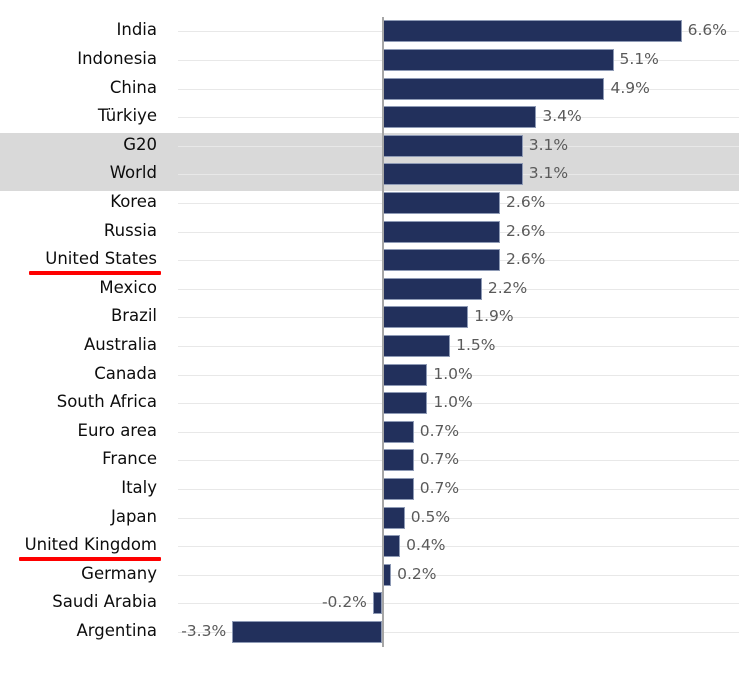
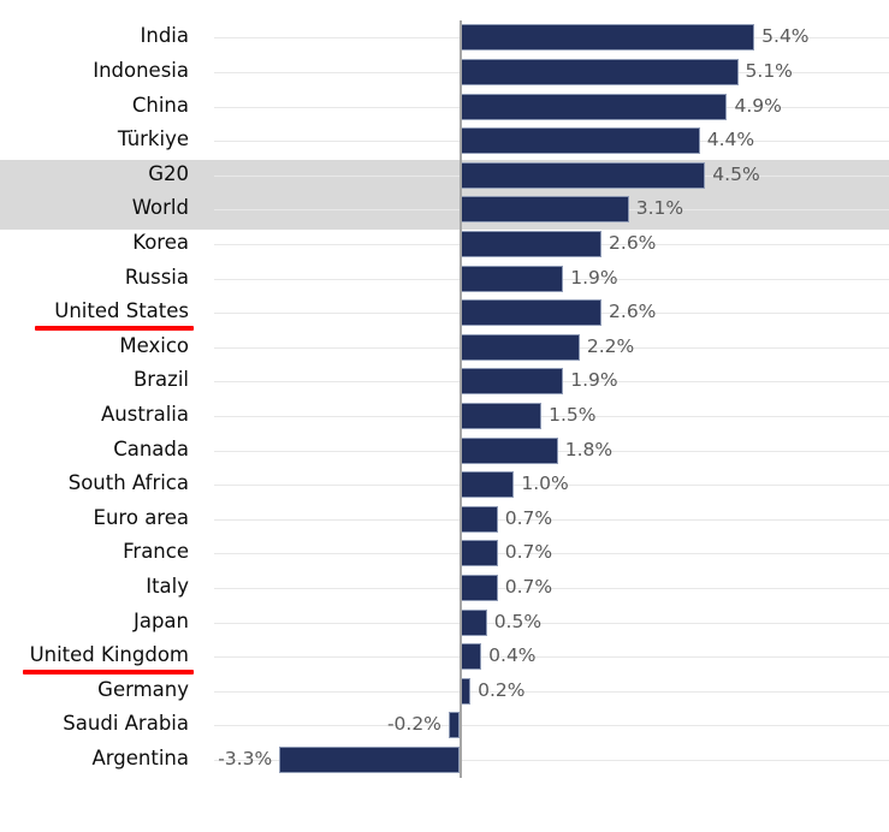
India: 6.6% -> 5.4%
Türkiye: 3.4% -> 4.4%
G20: 3.1% -> 4.5%
Russia: 2.6% -> 1.9%
Canada: 1.0% -> 1.8%
